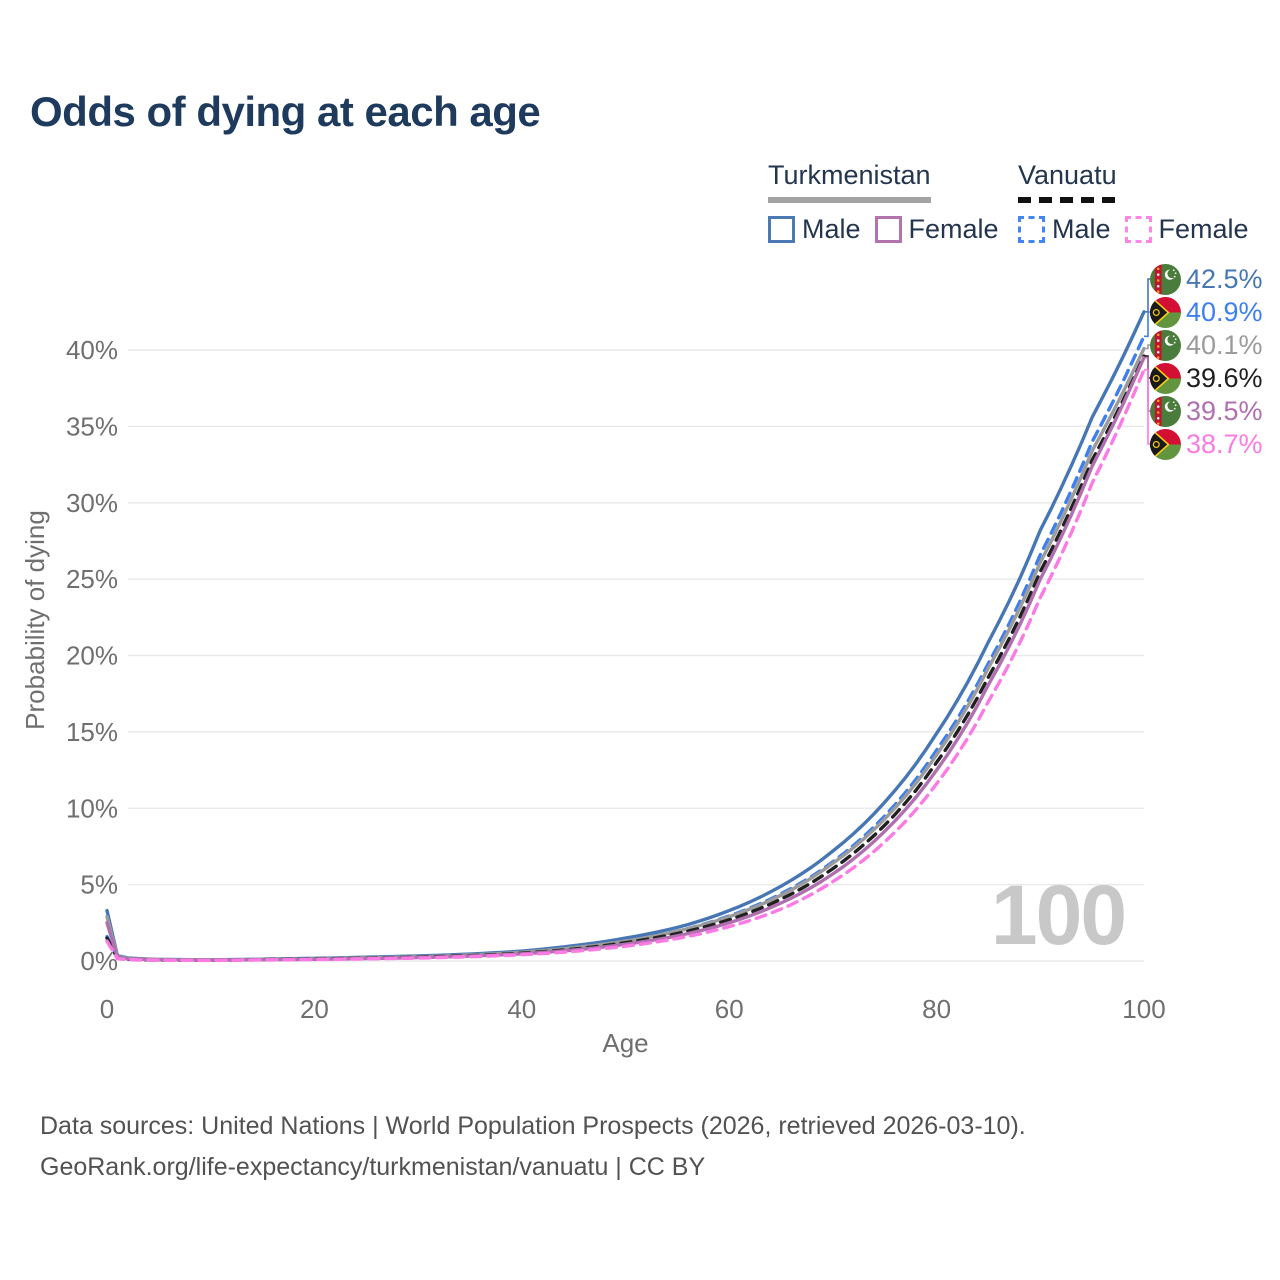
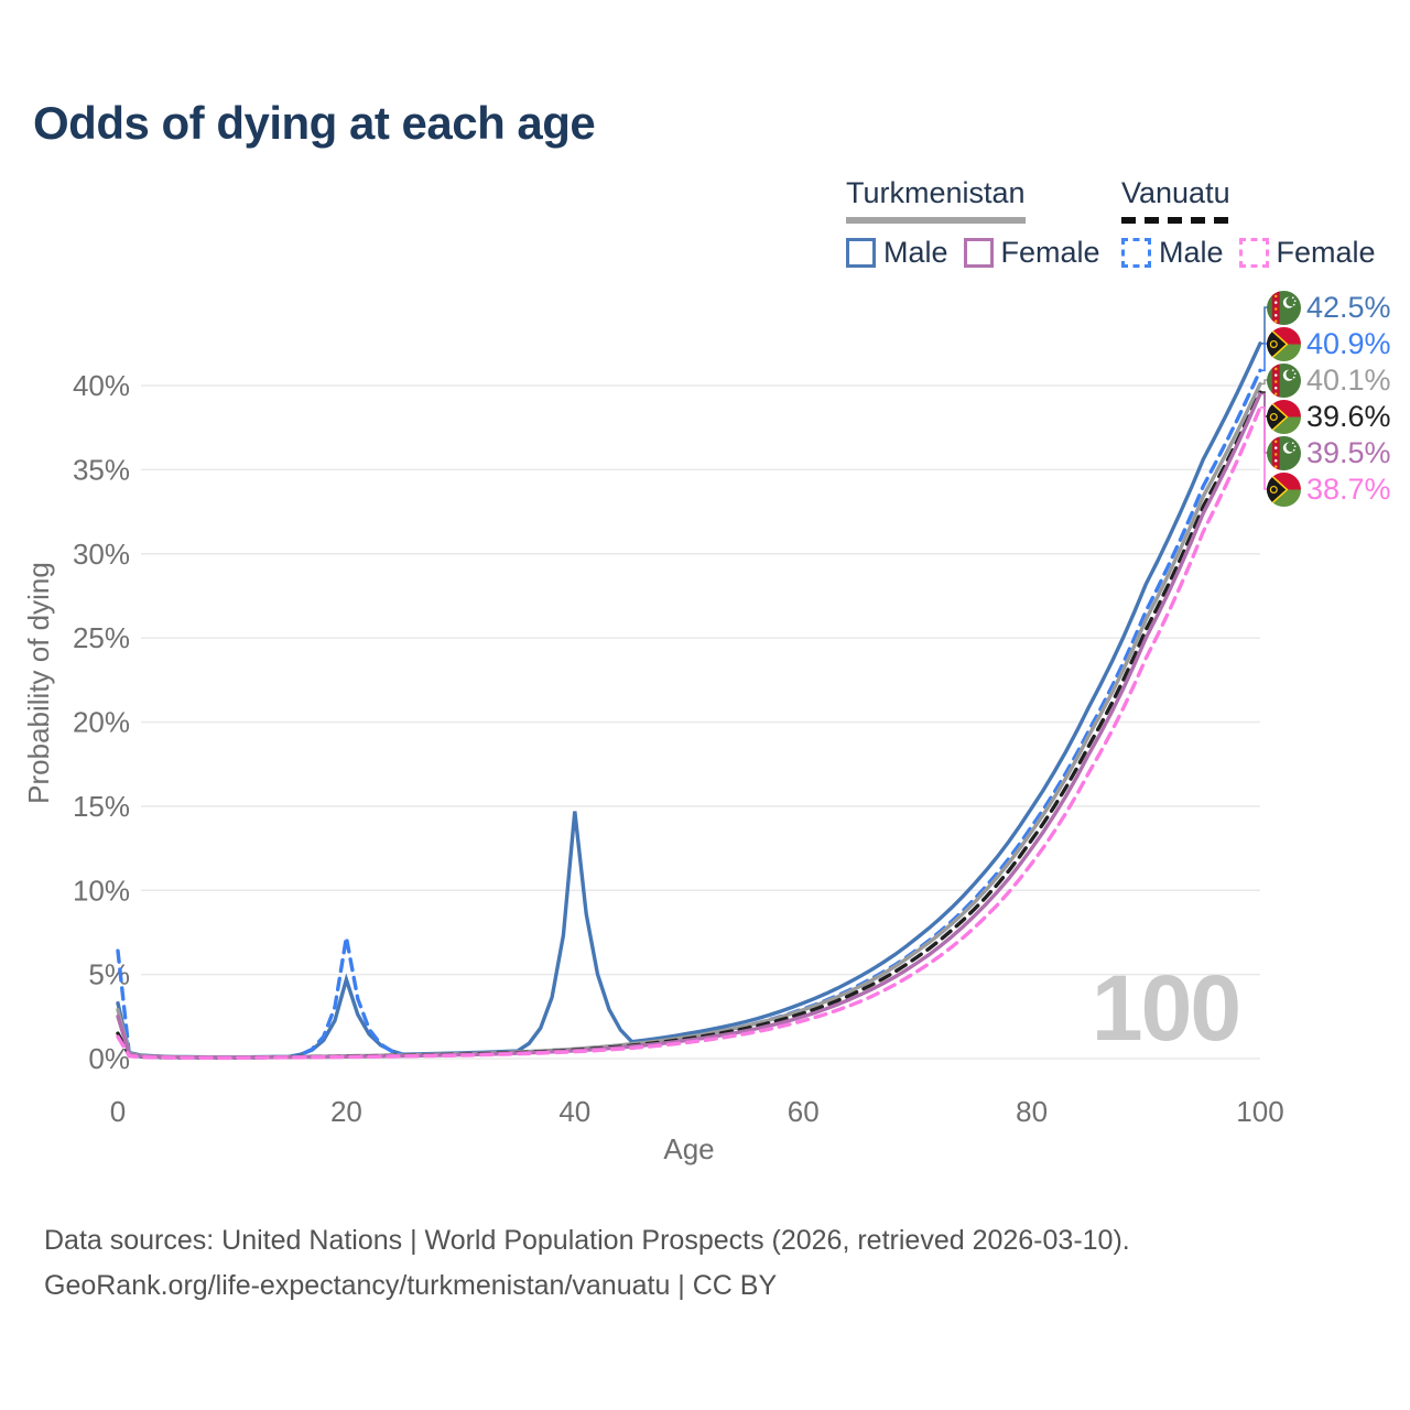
Vanuatu Male/0: 1.6% -> 6.4%
Turkmenistan Male/20: 0.2% -> 4.7%
Vanuatu Male/20: 0.1% -> 7.2%
Turkmenistan Male/40: 0.7% -> 14.7%
